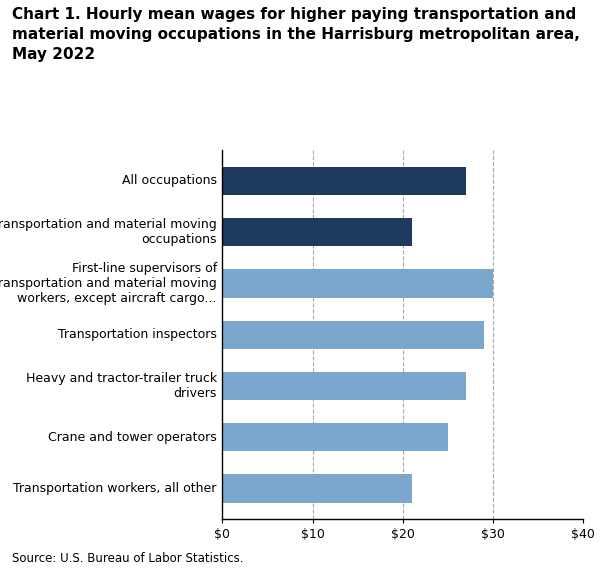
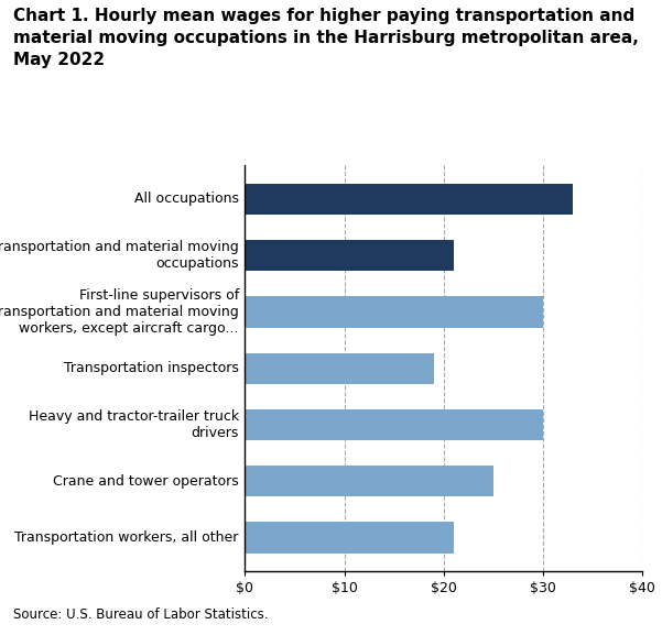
All occupations: $27 -> $33
Transportation inspectors: $29 -> $19
Heavy and tractor-trailer truck drivers: $27 -> $30
